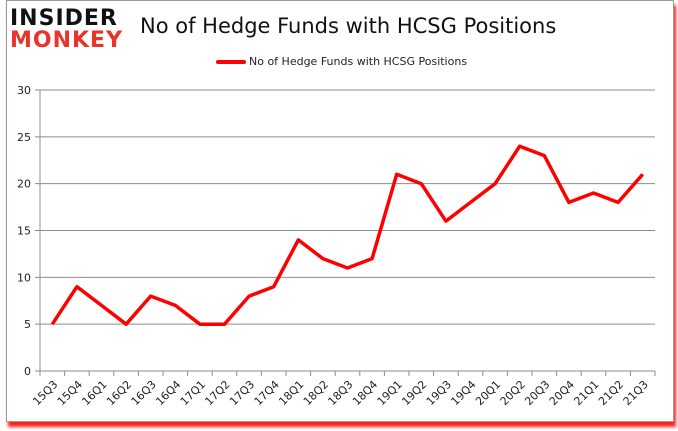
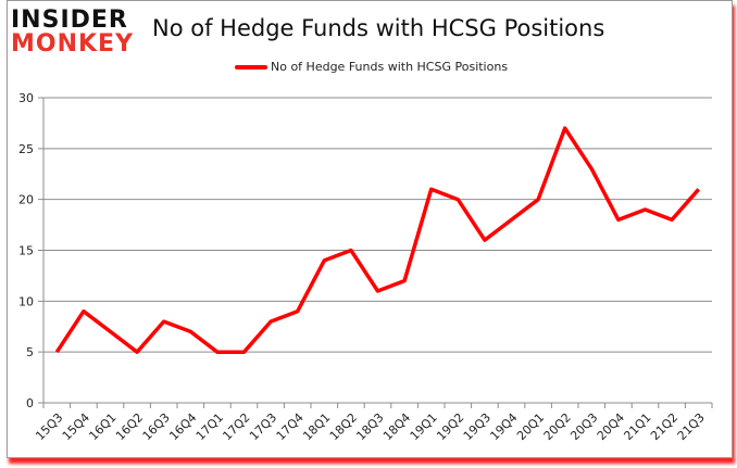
18Q2: 12 -> 15
20Q2: 24 -> 27
